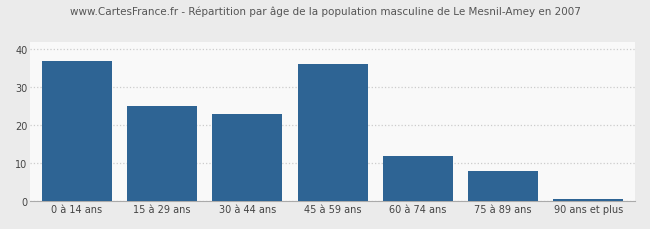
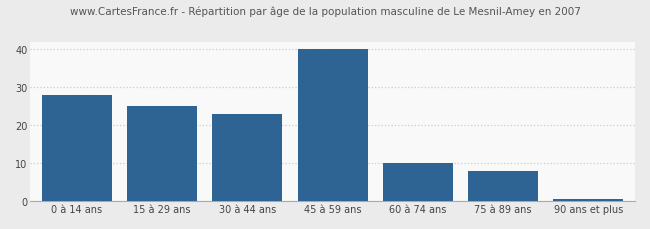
0 à 14 ans: 37.0 -> 28.0
45 à 59 ans: 36.0 -> 40.0
60 à 74 ans: 12.0 -> 10.0
